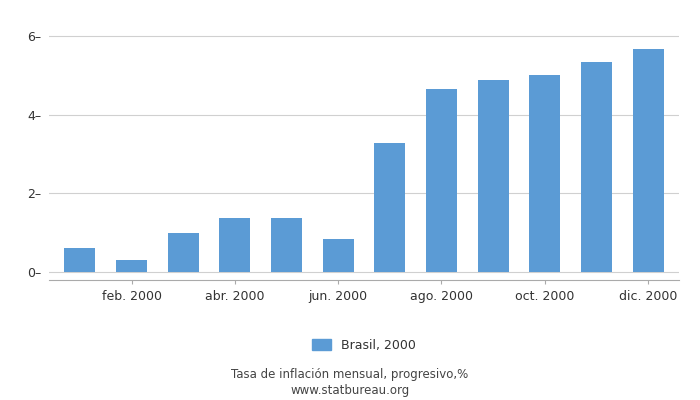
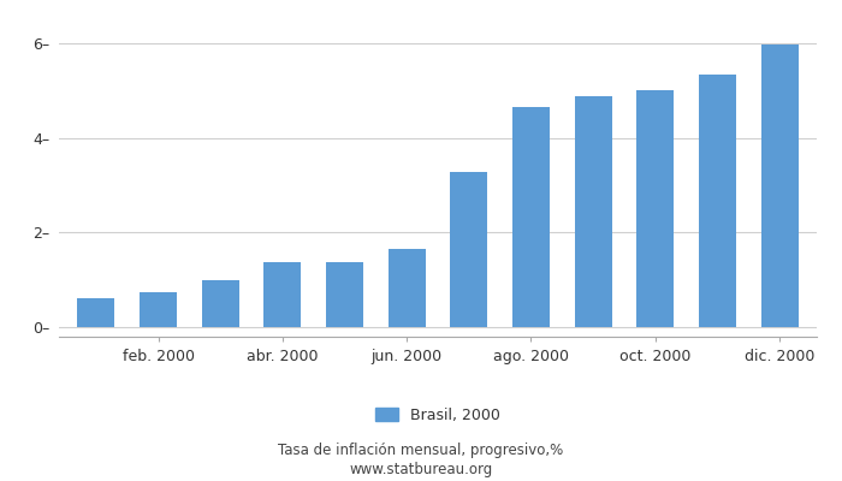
feb. 2000: 0.30– -> 0.75–
jun. 2000: 0.85– -> 1.65–
dic. 2000: 5.65– -> 5.97–
